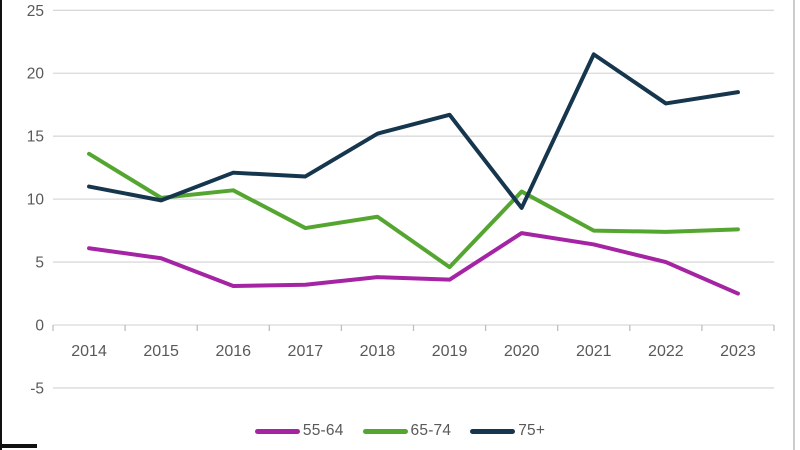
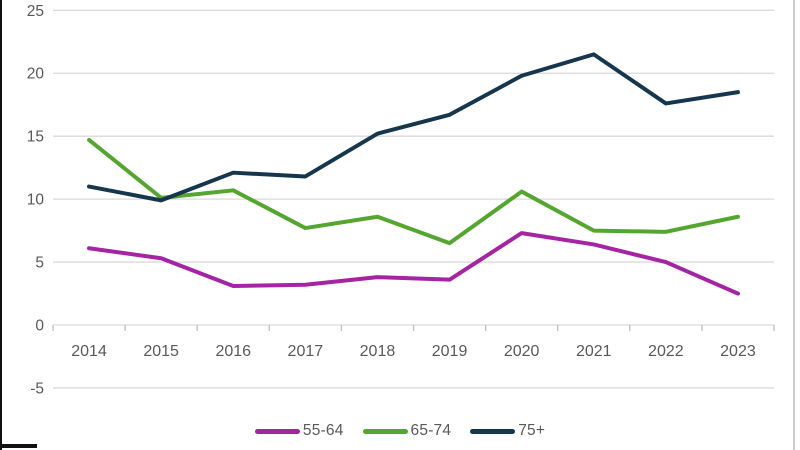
65-74/2014: 13.6 -> 14.7
65-74/2019: 4.6 -> 6.5
75+/2020: 9.3 -> 19.8
65-74/2023: 7.6 -> 8.6
